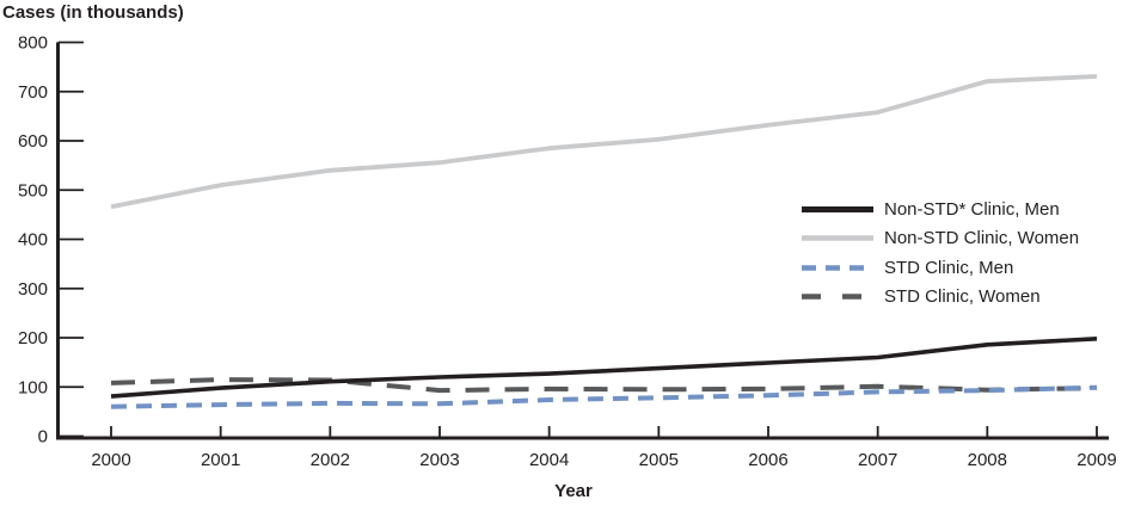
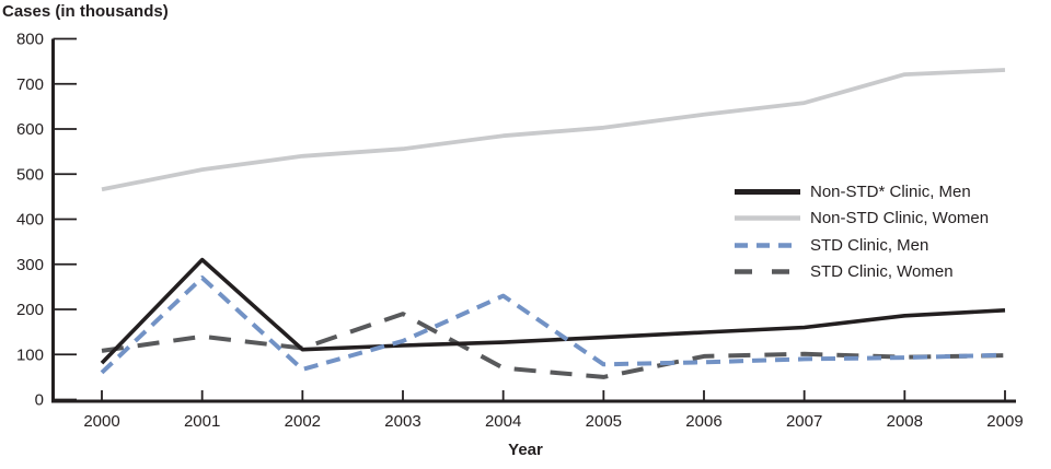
Non-STD* Clinic, Men/2001: 100 -> 310
STD Clinic, Men/2001: 60 -> 270
STD Clinic, Women/2001: 120 -> 140
STD Clinic, Men/2003: 70 -> 130
STD Clinic, Women/2003: 90 -> 190
STD Clinic, Men/2004: 70 -> 230
STD Clinic, Women/2004: 100 -> 70
STD Clinic, Women/2005: 100 -> 50
